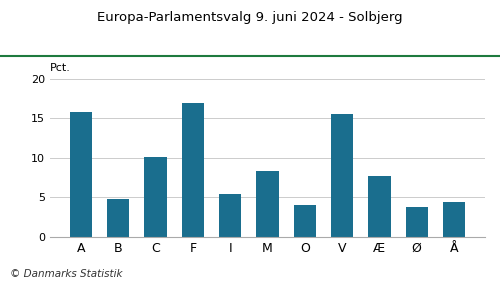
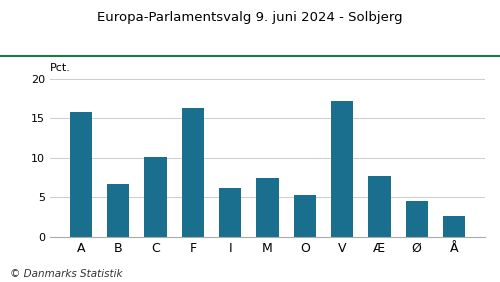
B: 4.8 -> 6.7
F: 17.0 -> 16.3
I: 5.4 -> 6.2
M: 8.4 -> 7.4
O: 4.0 -> 5.3
V: 15.6 -> 17.2
Ø: 3.8 -> 4.6
Å: 4.4 -> 2.6
